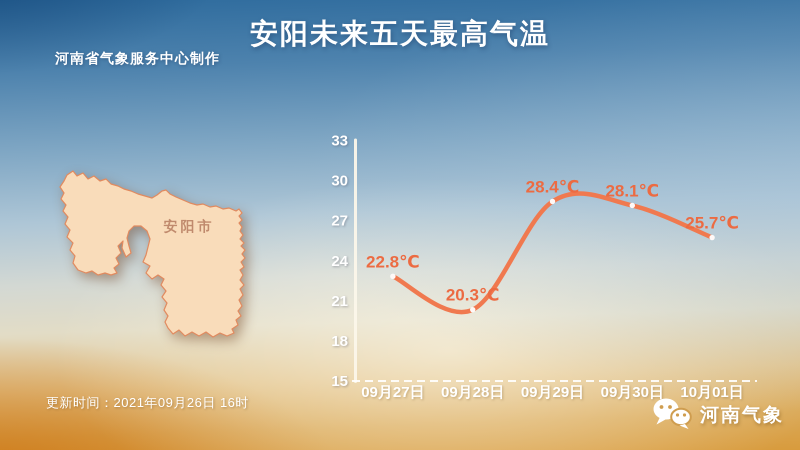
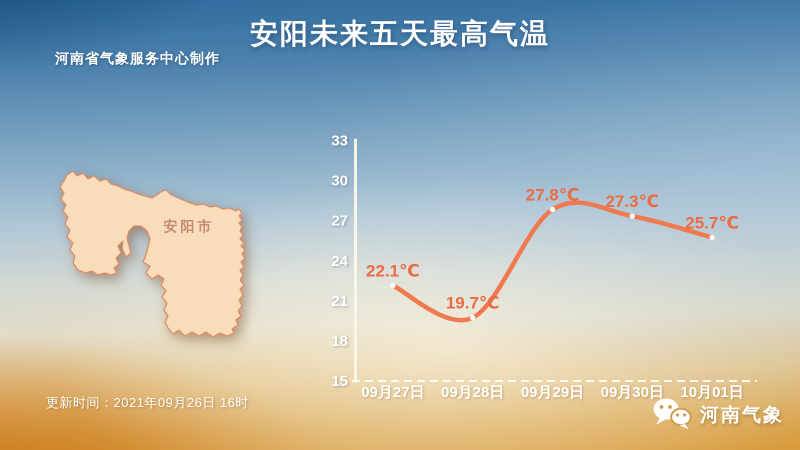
09月27日: 22.8 -> 22.1
09月28日: 20.3 -> 19.7
09月29日: 28.4 -> 27.8
09月30日: 28.1 -> 27.3
